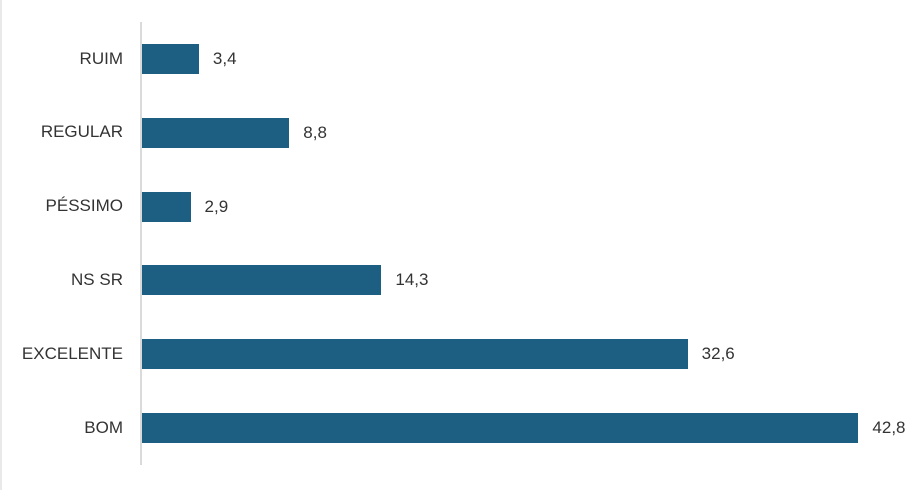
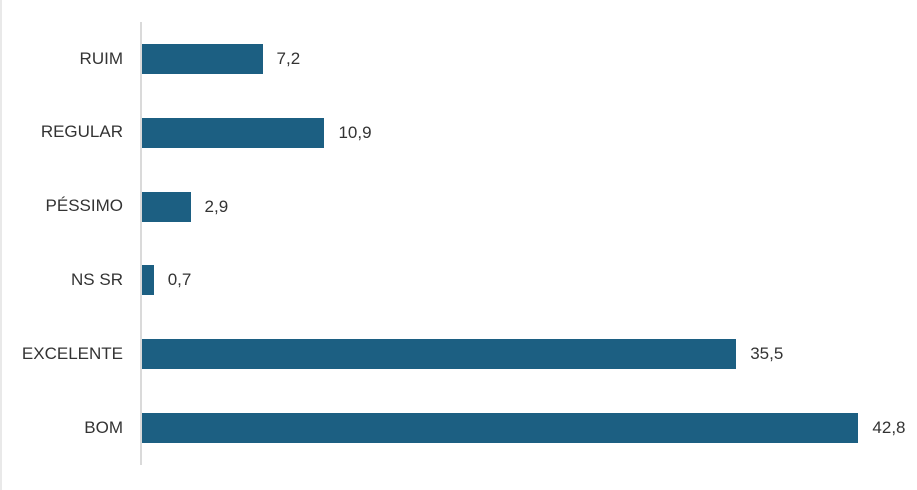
RUIM: 3,4 -> 7,2
REGULAR: 8,8 -> 10,9
NS SR: 14,3 -> 0,7
EXCELENTE: 32,6 -> 35,5
